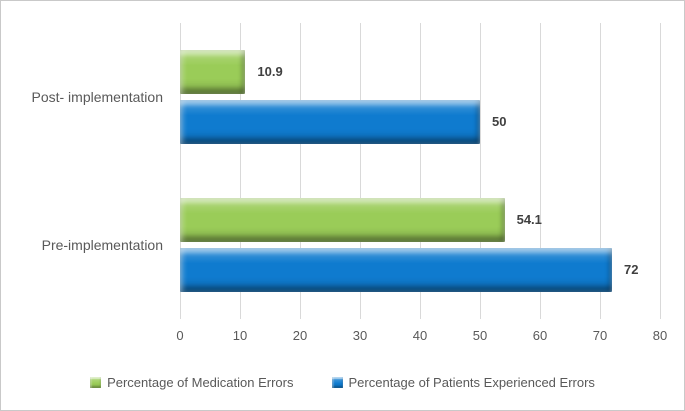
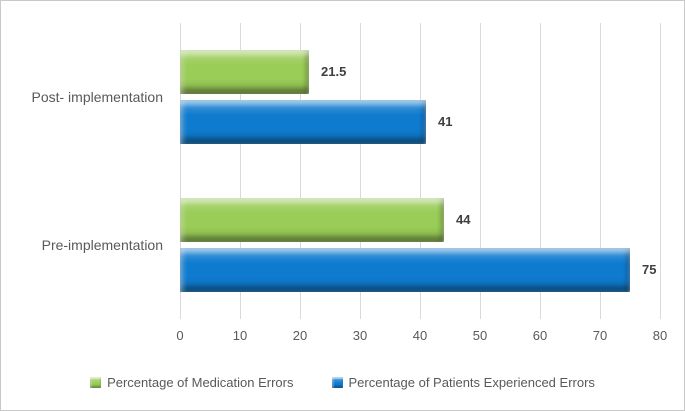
Percentage of Medication Errors/Post- implementation: 10.9 -> 21.5
Percentage of Patients Experienced Errors/Post- implementation: 50 -> 41
Percentage of Medication Errors/Pre-implementation: 54.1 -> 44
Percentage of Patients Experienced Errors/Pre-implementation: 72 -> 75
